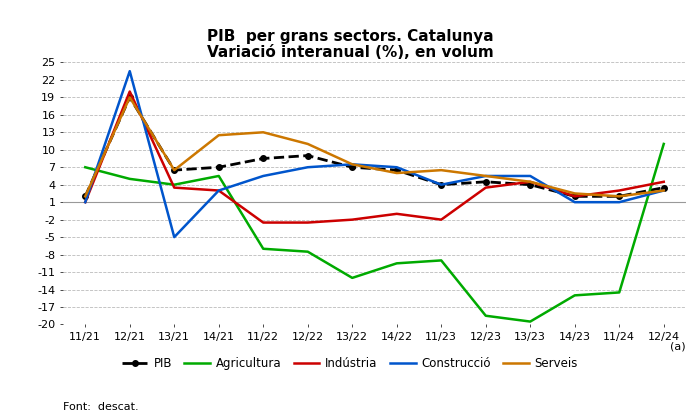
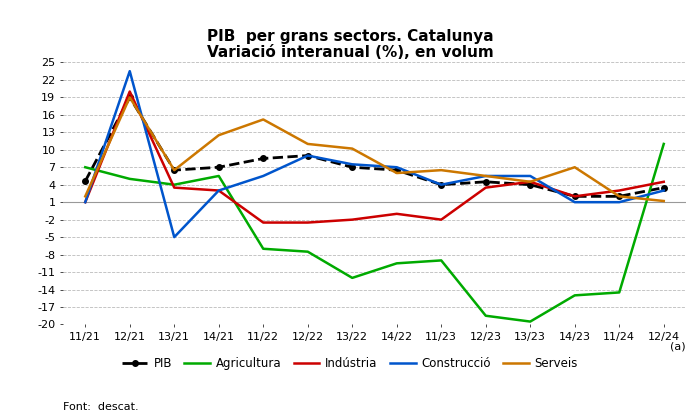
PIB/11/21: 2.0 -> 4.6
Serveis/11/22: 13.0 -> 15.2
Construcció/12/22: 7.0 -> 9.0
Serveis/13/22: 7.5 -> 10.2
Serveis/14/23: 2.5 -> 7.0
Serveis/12/24: 3.0 -> 1.2
